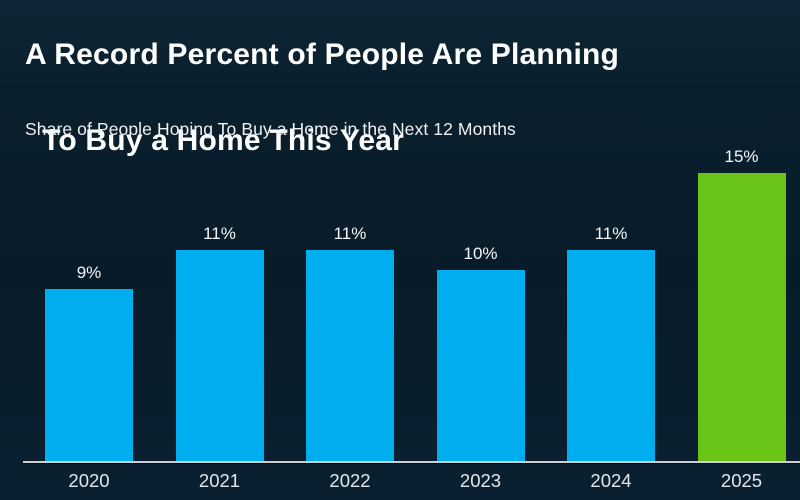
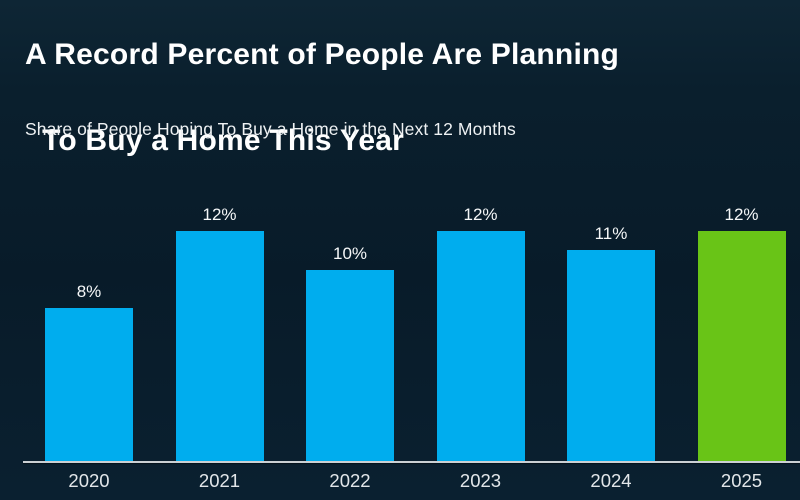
2020: 9% -> 8%
2021: 11% -> 12%
2022: 11% -> 10%
2023: 10% -> 12%
2025: 15% -> 12%
